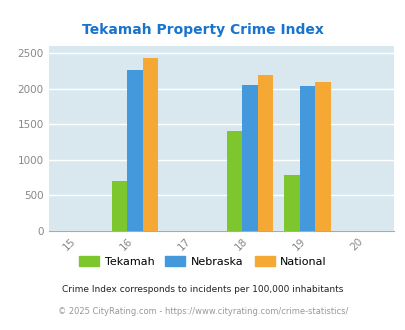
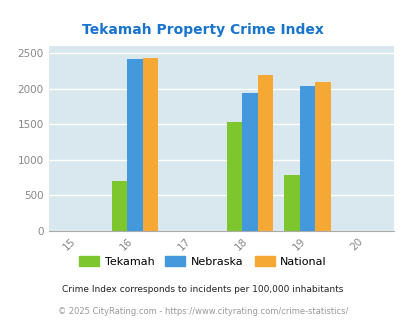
Nebraska/16: 2260 -> 2420
Tekamah/18: 1400 -> 1540
Nebraska/18: 2060 -> 1940
